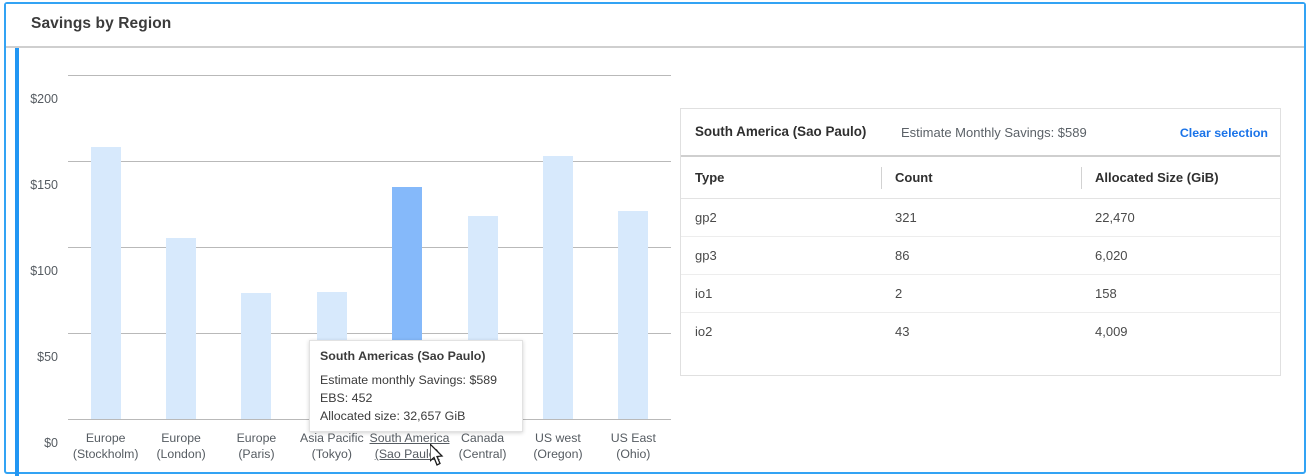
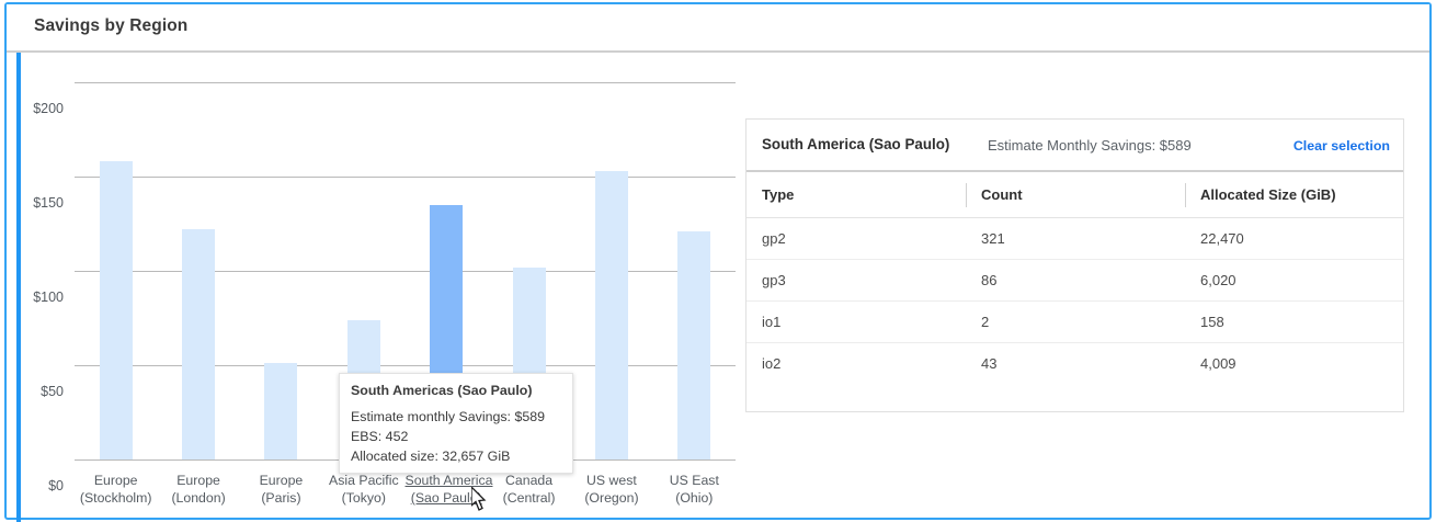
Europe (London): $105 -> $122
Europe (Paris): $73 -> $51
Canada (Central): $118 -> $102
